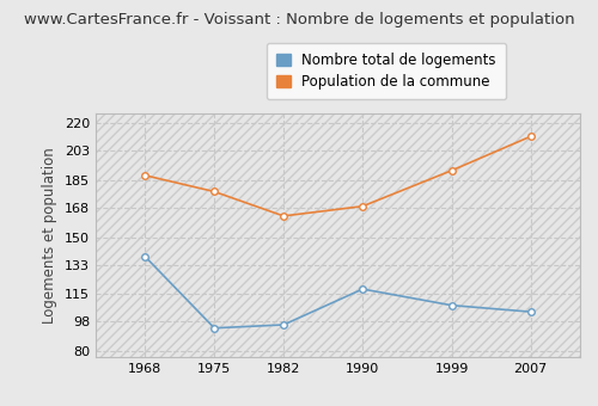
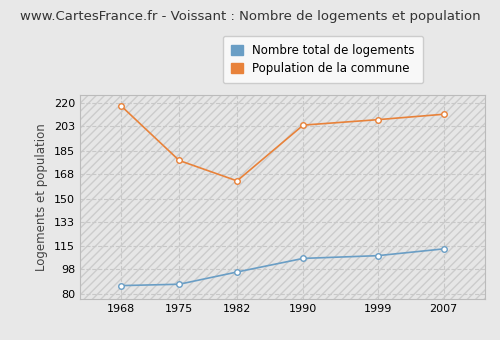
Nombre total de logements/1968: 138 -> 86
Population de la commune/1968: 188 -> 218
Nombre total de logements/1975: 94 -> 87
Nombre total de logements/1990: 118 -> 106
Population de la commune/1990: 169 -> 204
Population de la commune/1999: 191 -> 208
Nombre total de logements/2007: 104 -> 113
